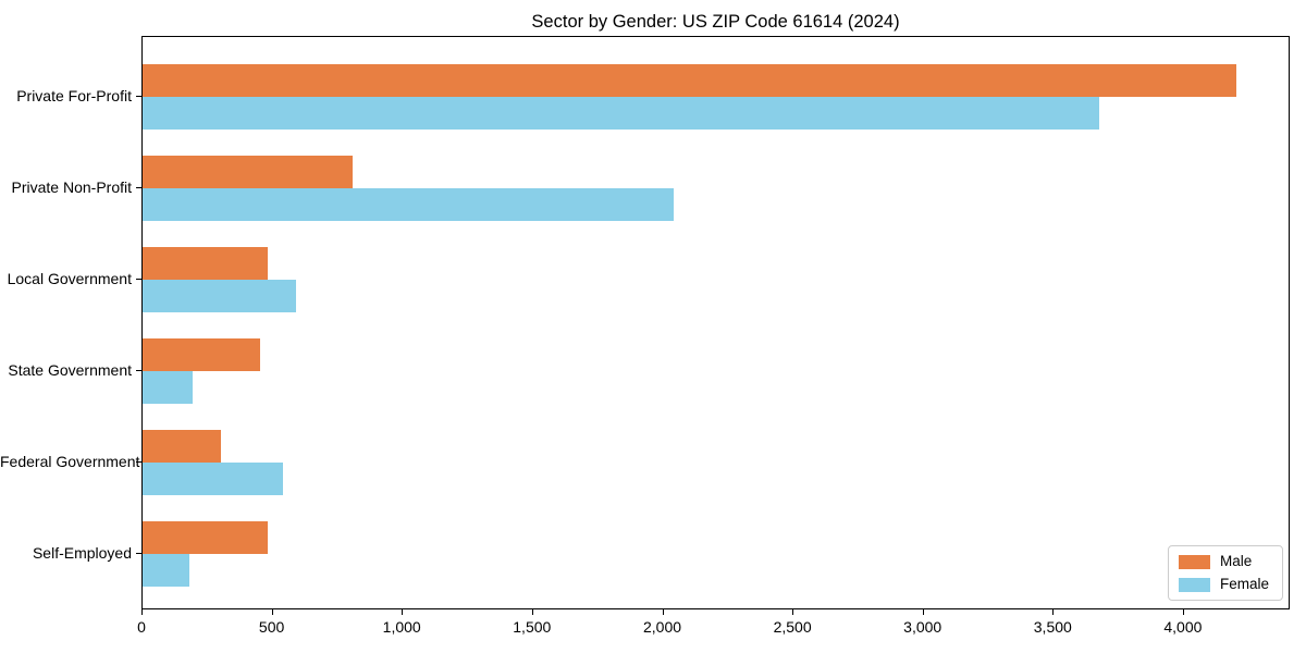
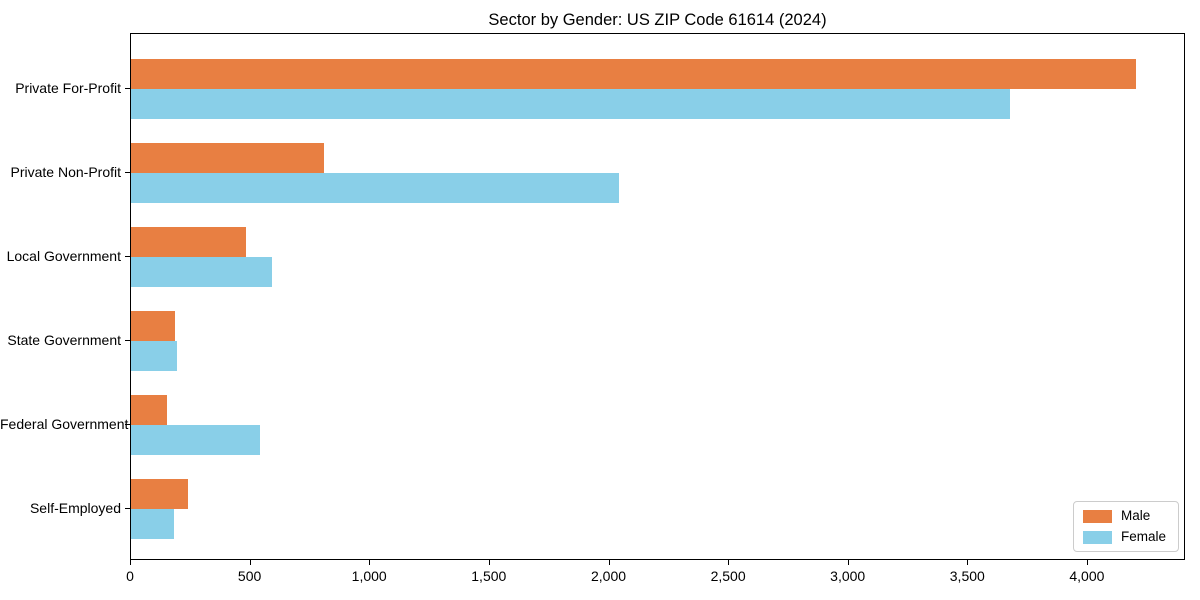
Male/State Government: 450 -> 180
Male/Federal Government: 300 -> 150
Male/Self-Employed: 480 -> 240
